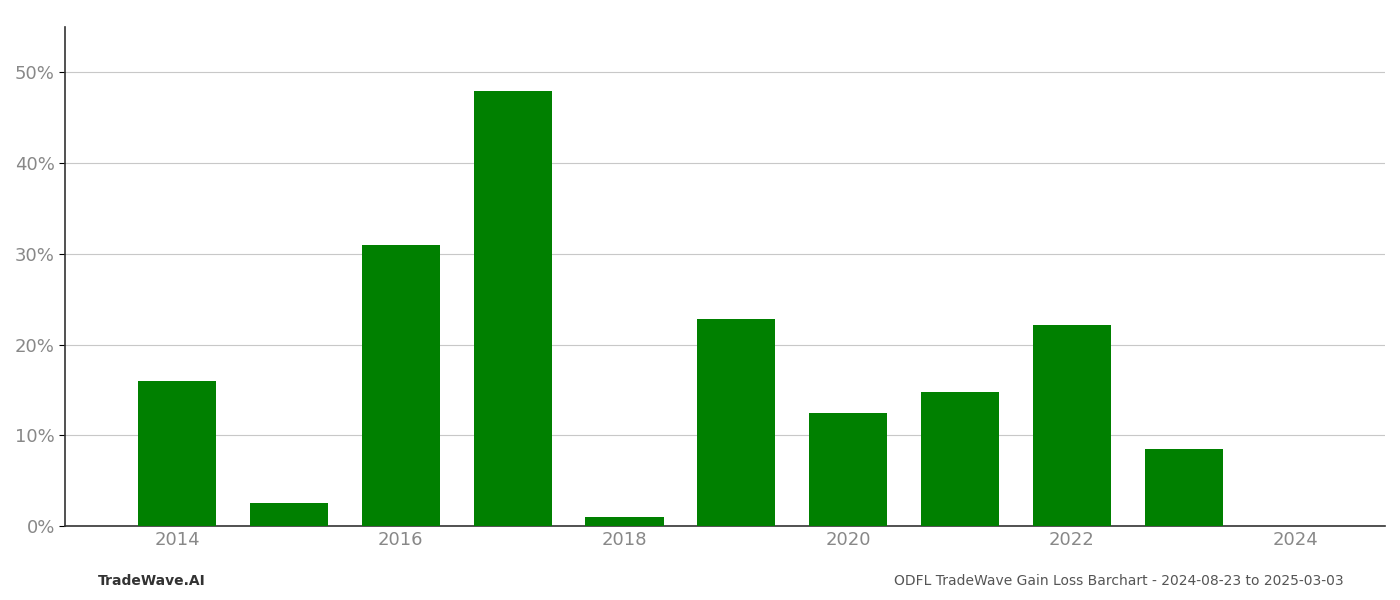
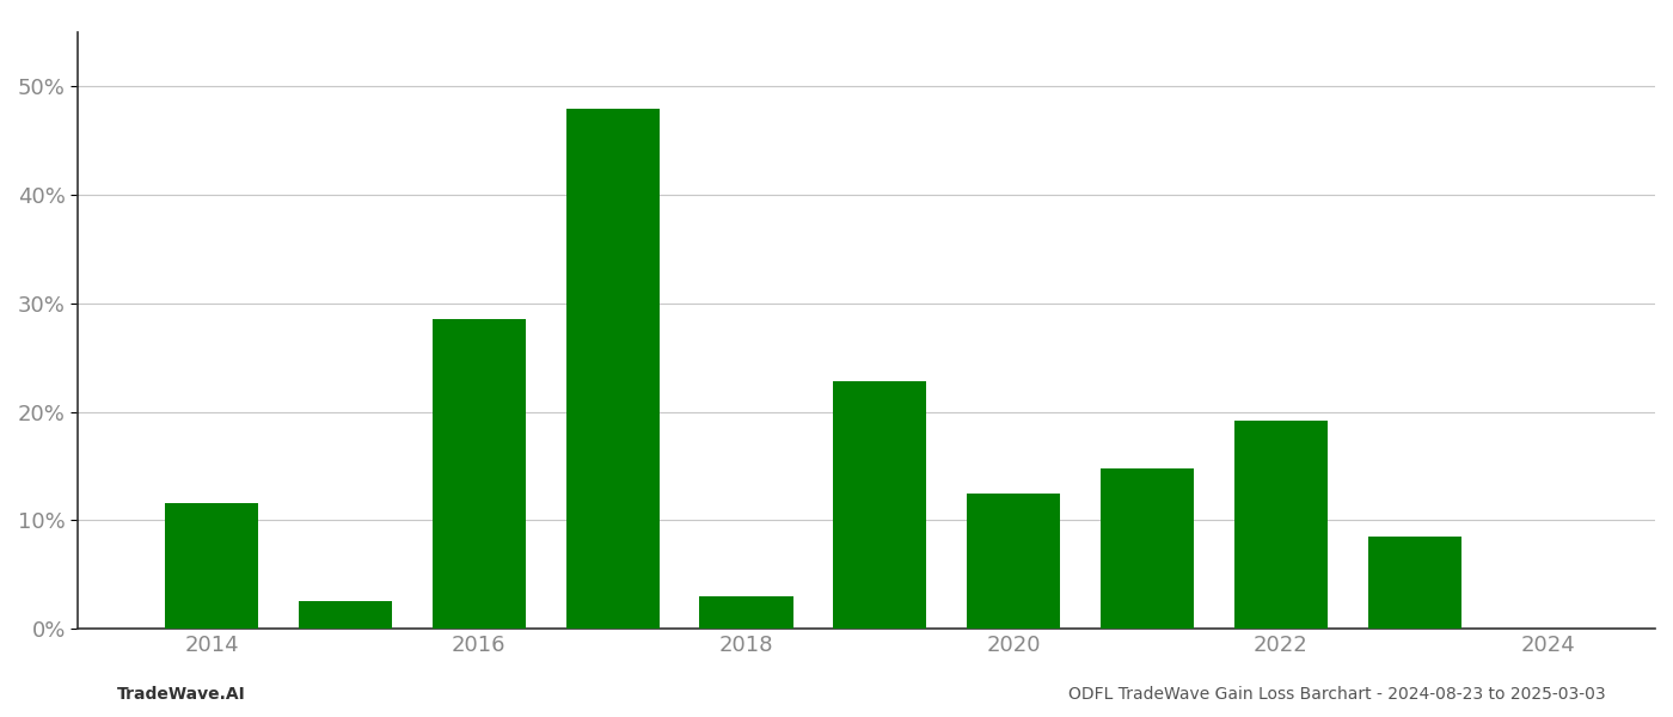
2014: 16.0% -> 11.6%
2016: 31.0% -> 28.6%
2018: 1.0% -> 3.0%
2022: 22.2% -> 19.2%
